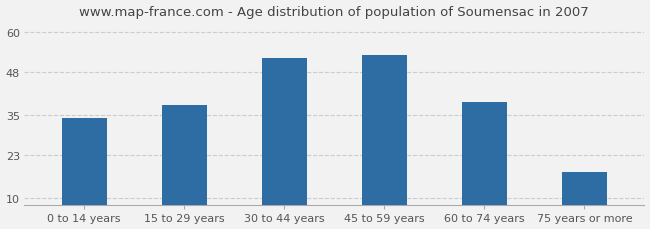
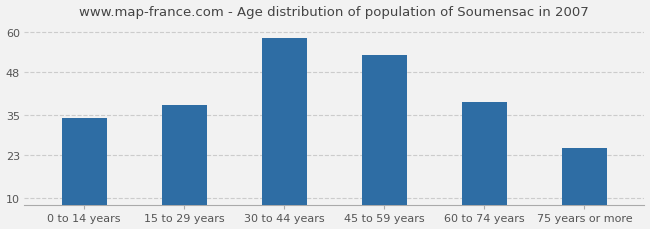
30 to 44 years: 52 -> 58
75 years or more: 18 -> 25
